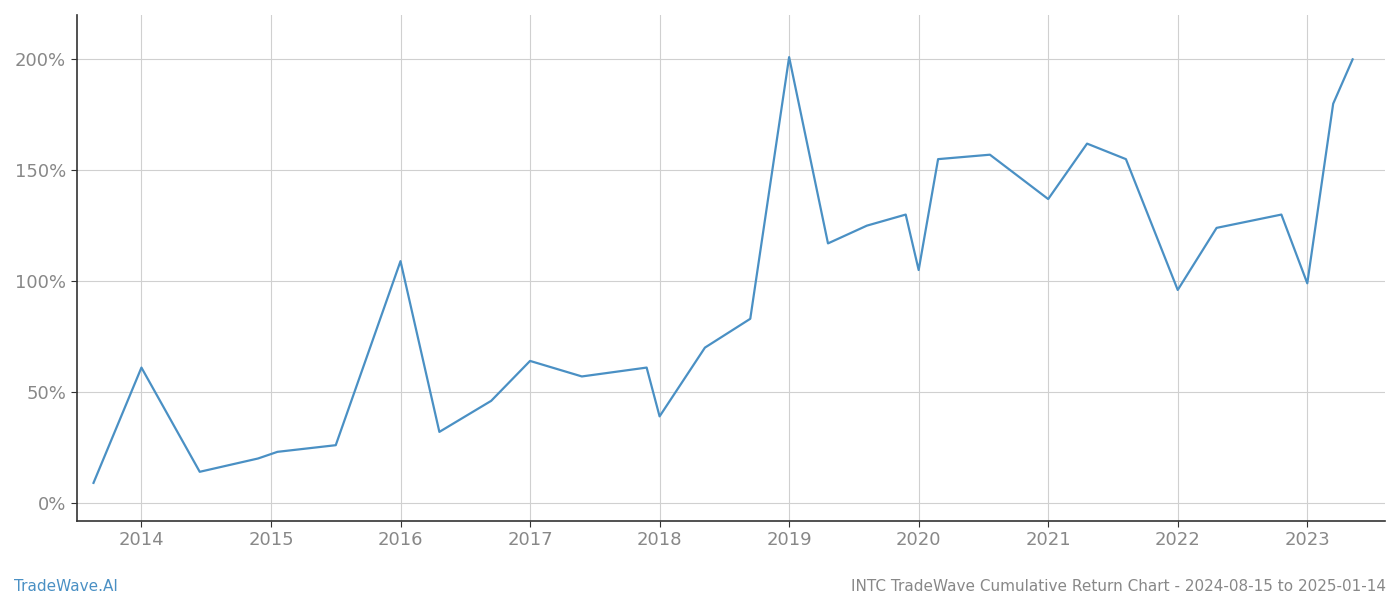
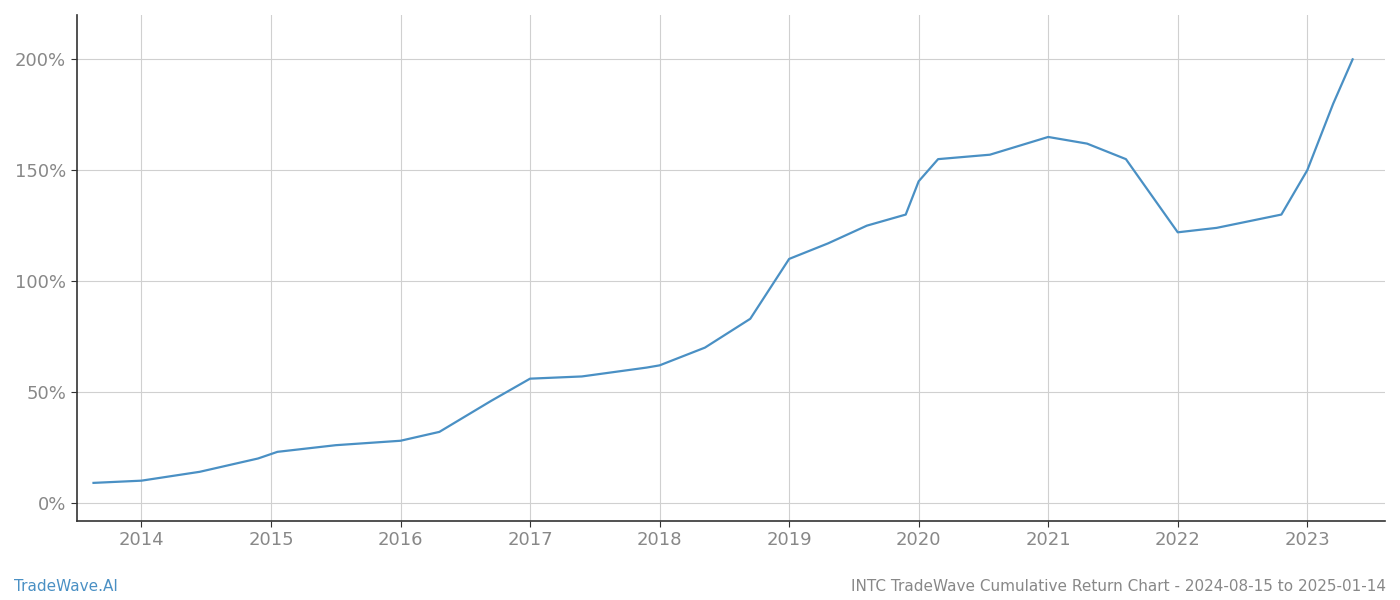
2014: 61% -> 10%
2016: 109% -> 28%
2017: 64% -> 56%
2018: 39% -> 62%
2019: 201% -> 110%
2020: 105% -> 145%
2021: 137% -> 165%
2022: 96% -> 122%
2023: 99% -> 150%
